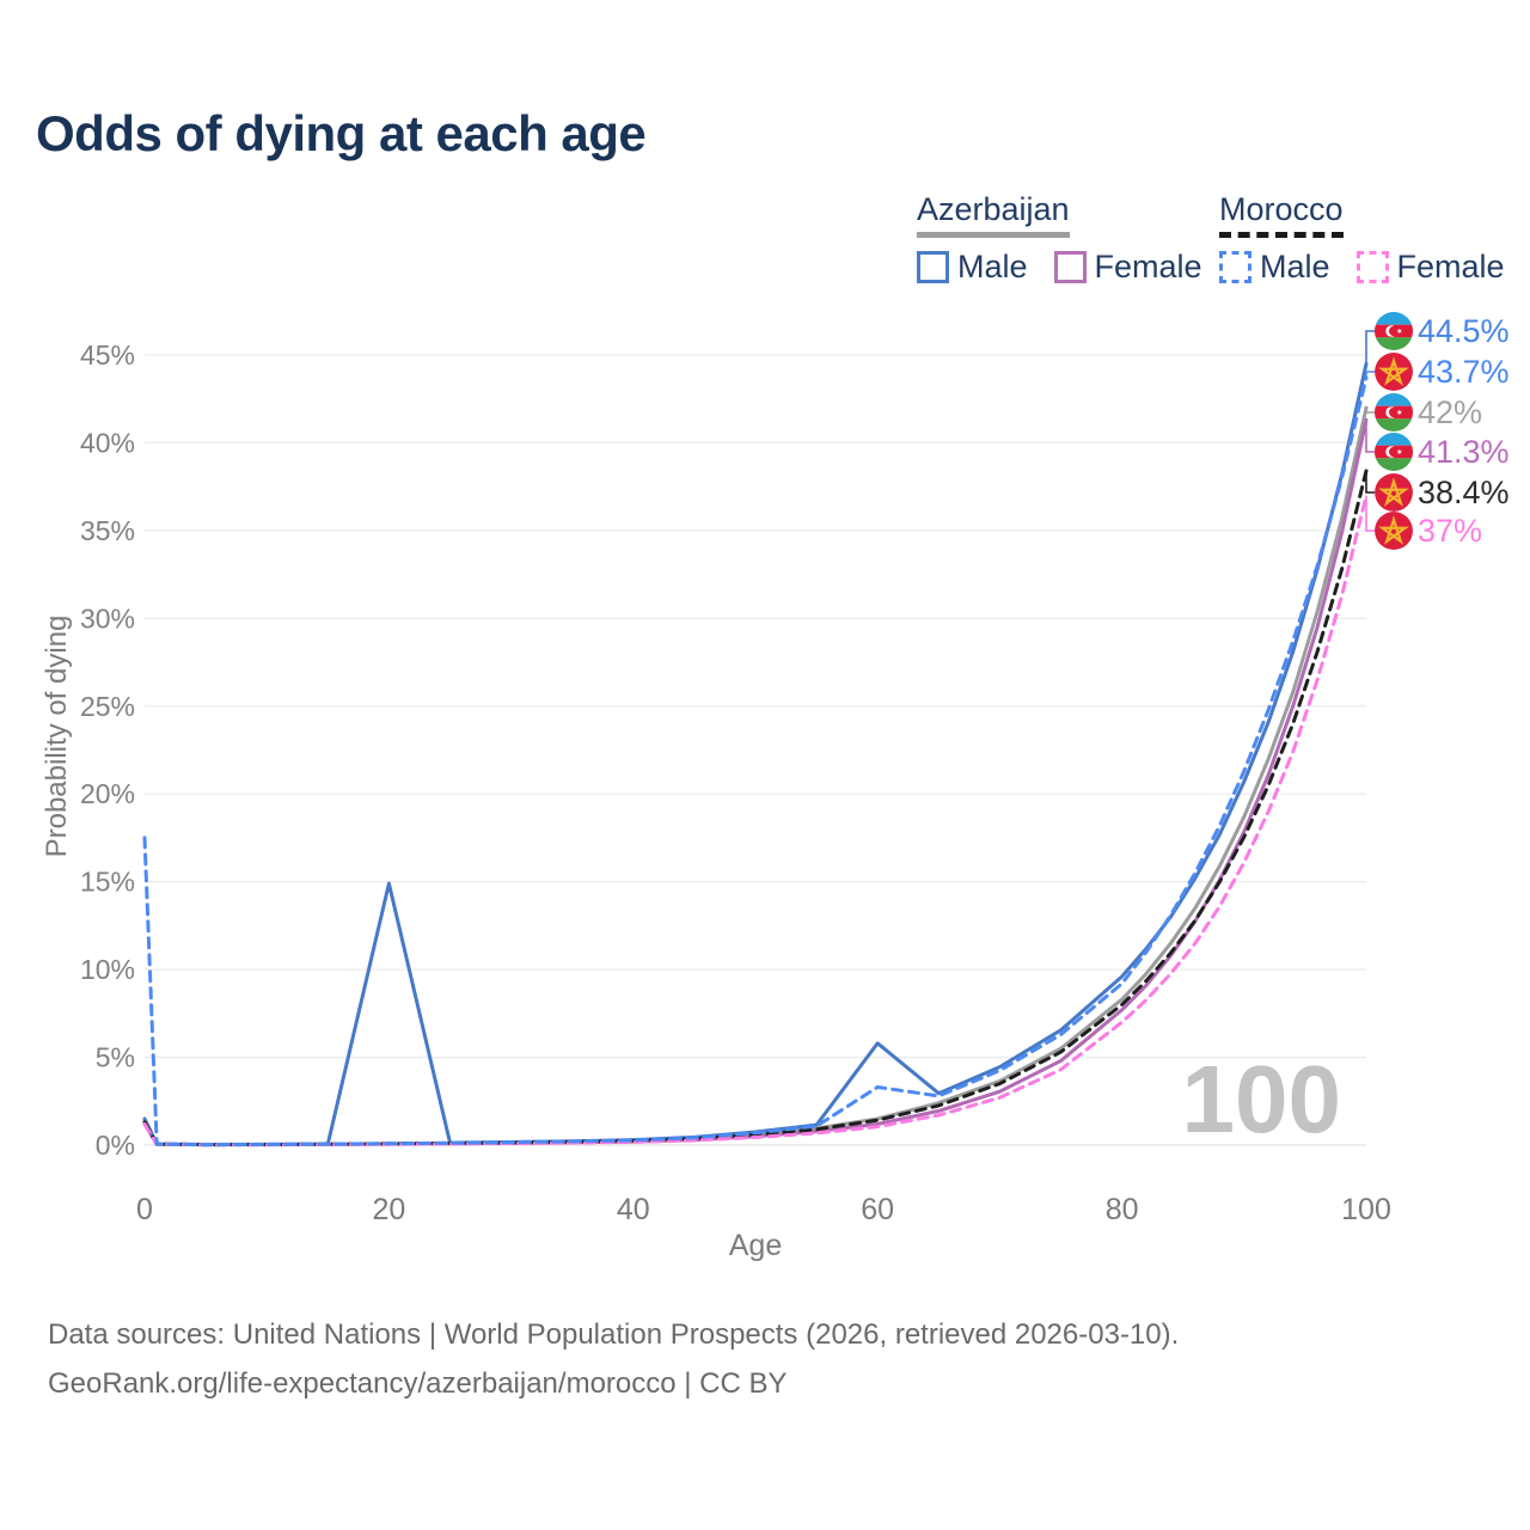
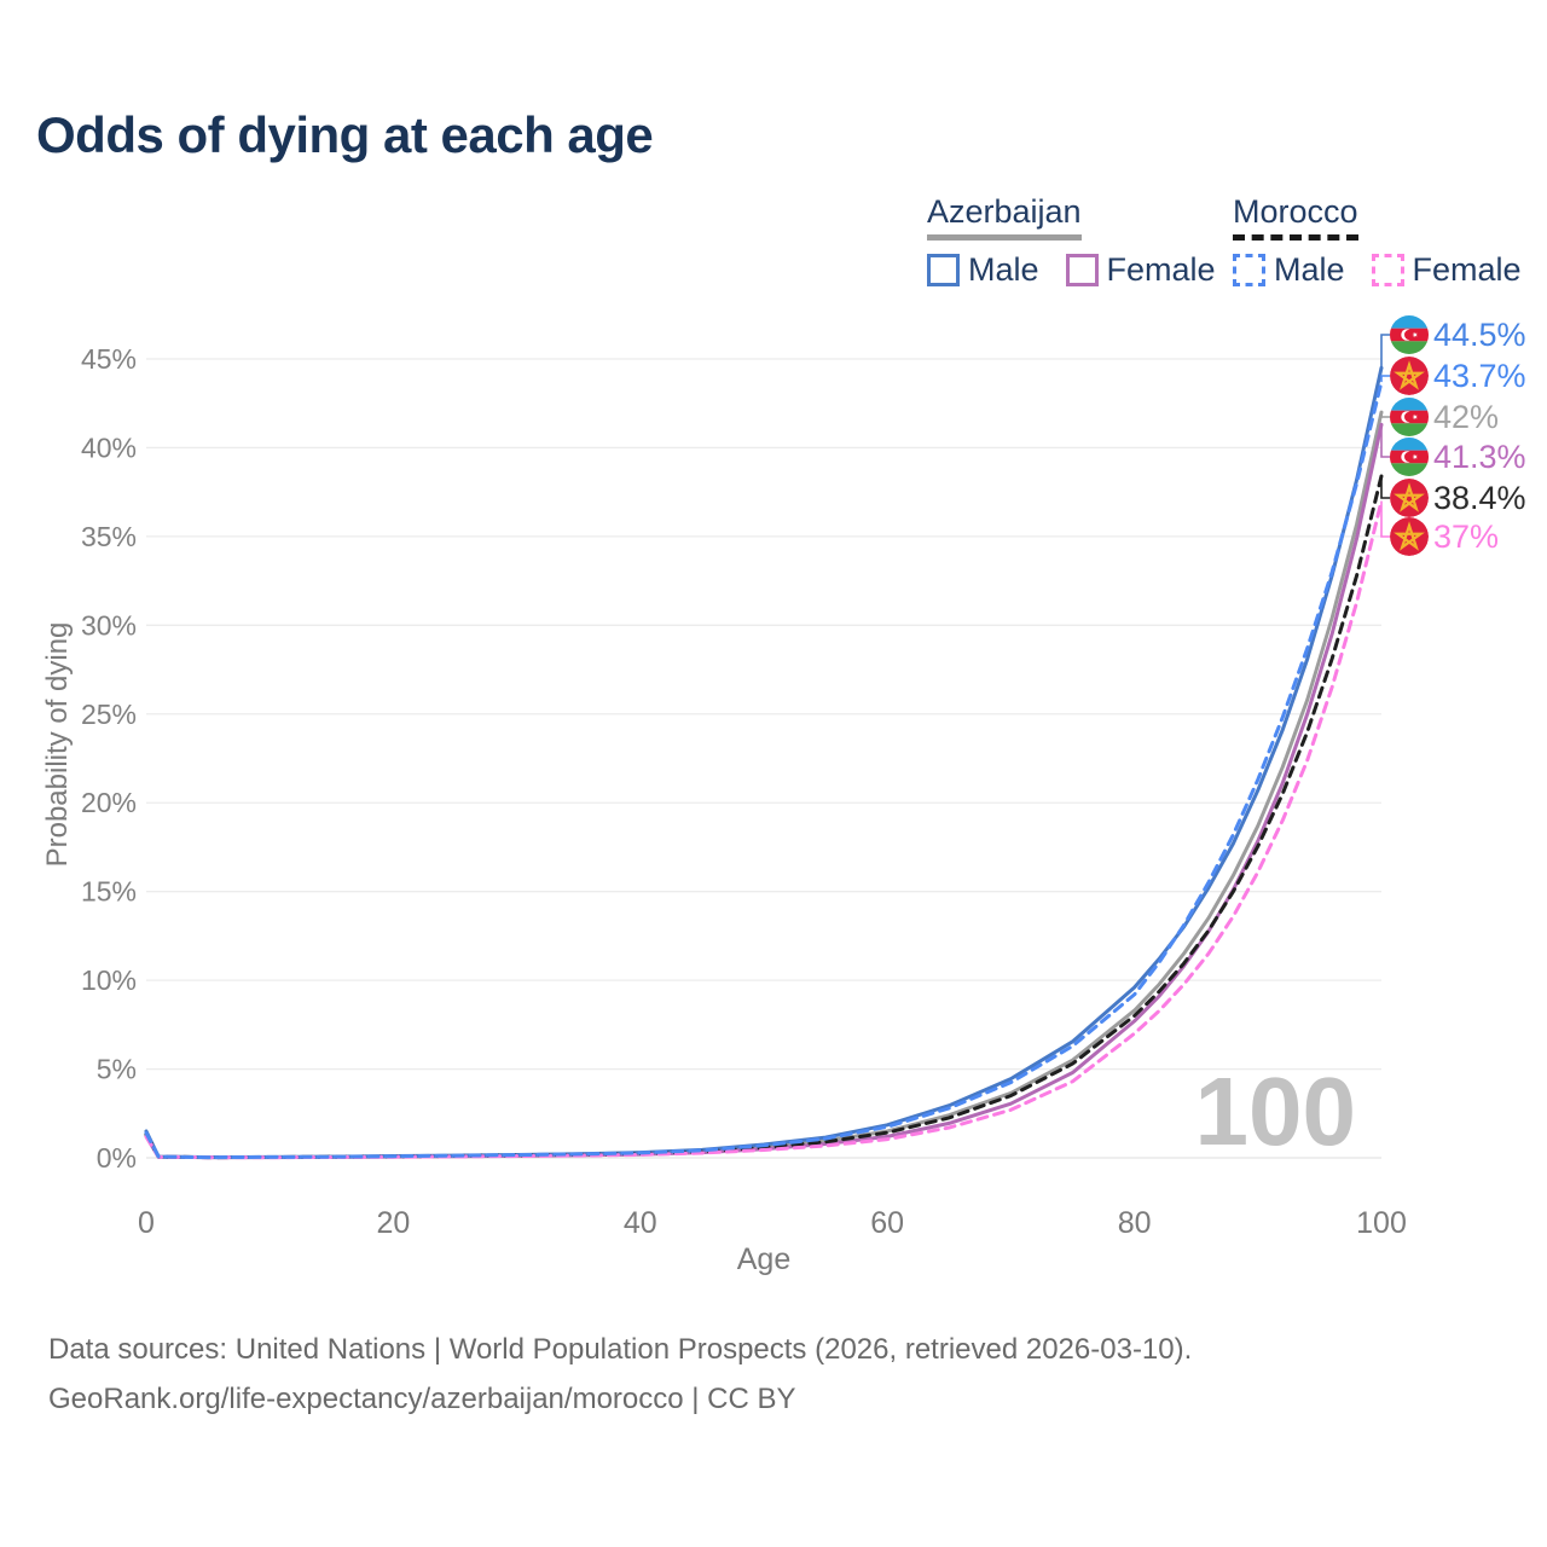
Morocco Male/0: 17.5% -> 1.4%
Azerbaijan Male/20: 14.9% -> 0.1%
Azerbaijan Male/60: 5.8% -> 1.9%
Morocco Male/60: 3.3% -> 1.8%
